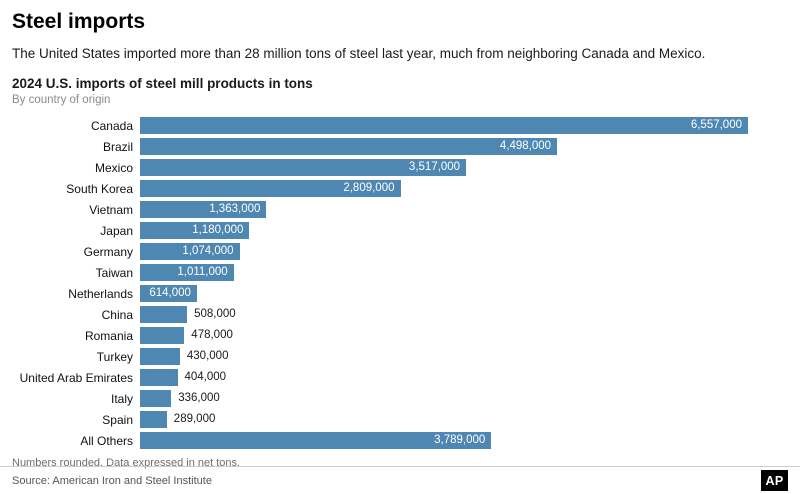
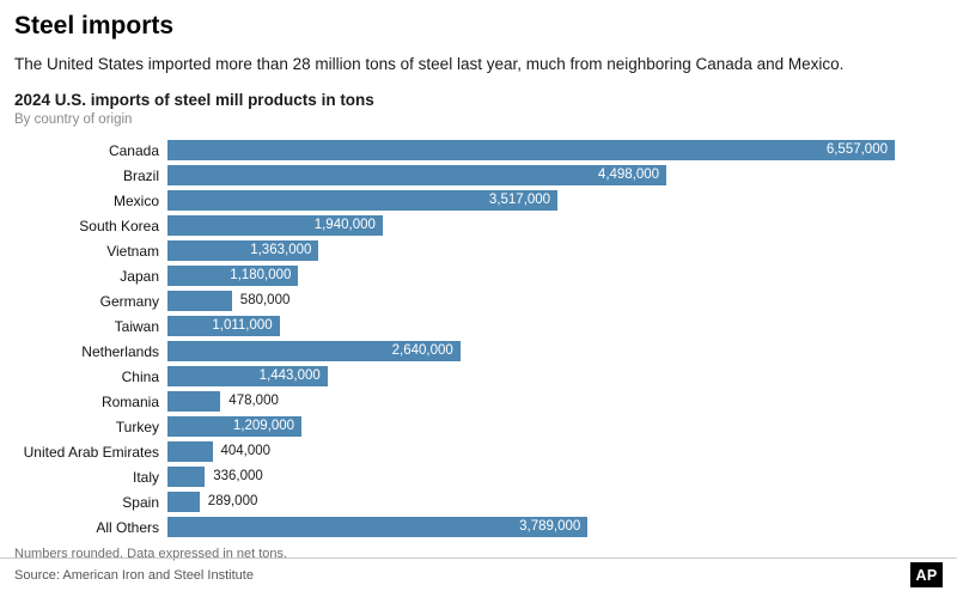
South Korea: 2,809,000 -> 1,940,000
Germany: 1,074,000 -> 580,000
Netherlands: 614,000 -> 2,640,000
China: 508,000 -> 1,443,000
Turkey: 430,000 -> 1,209,000
